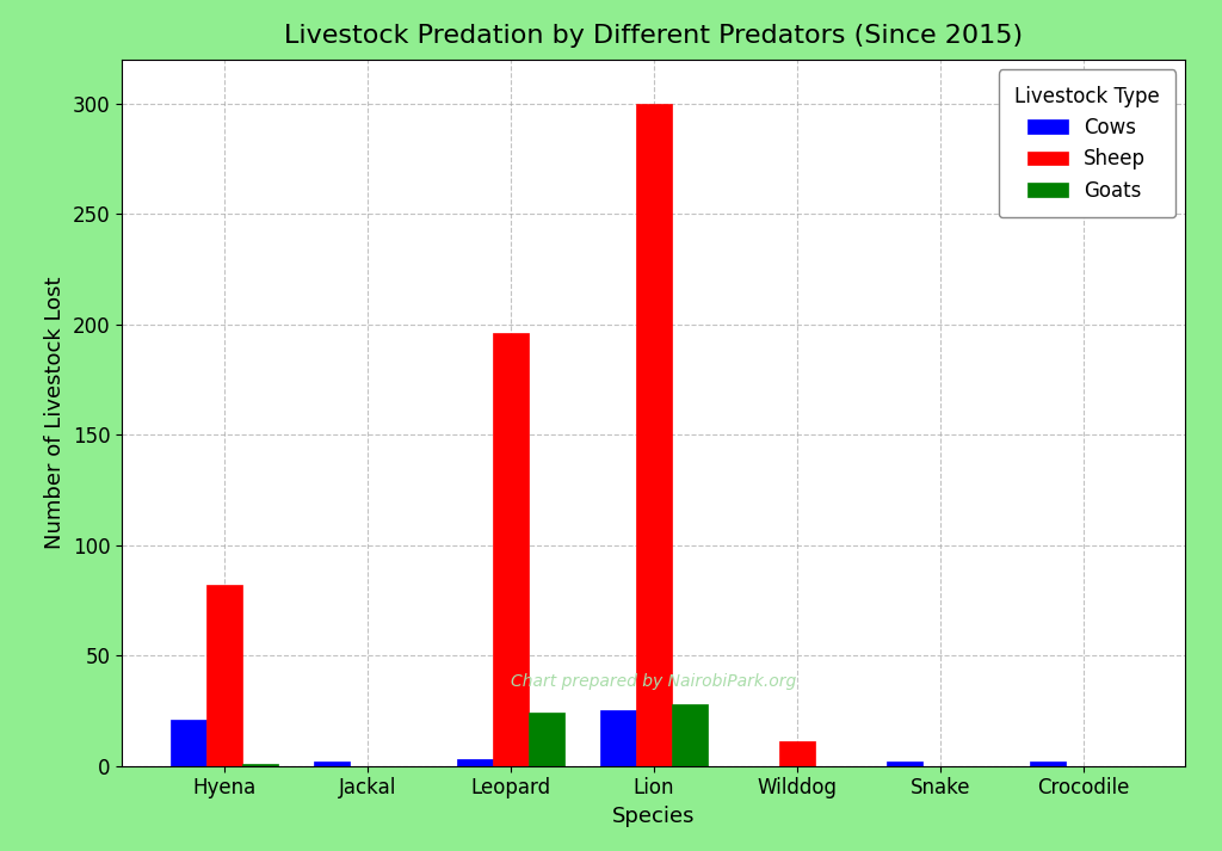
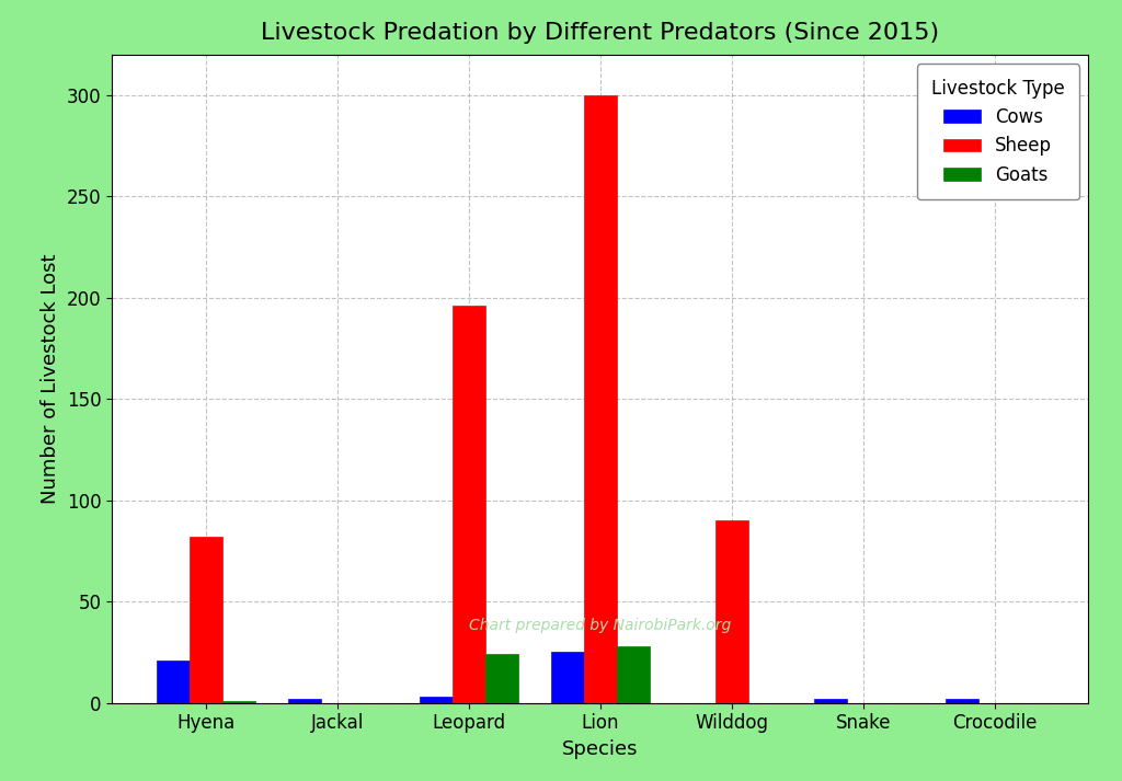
Sheep/Wilddog: 11 -> 90
